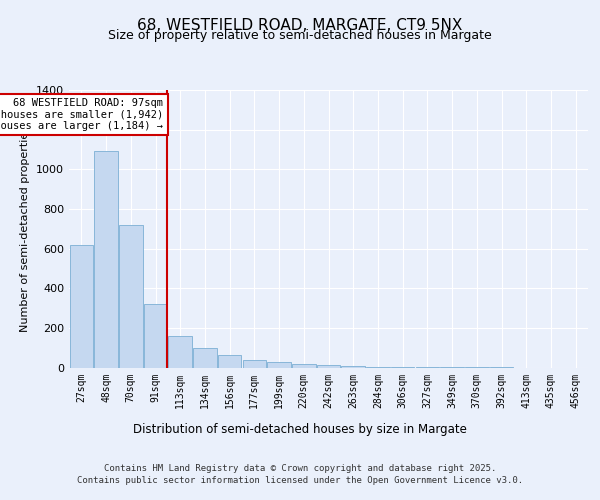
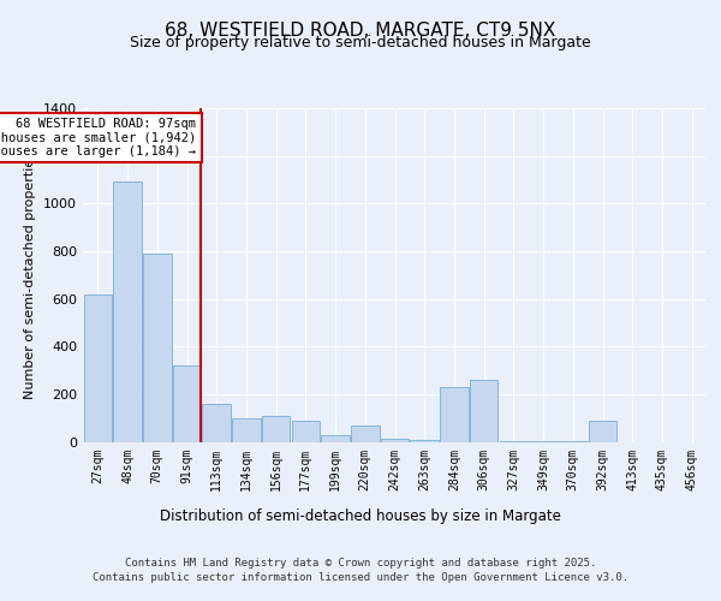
70sqm: 720 -> 790
156sqm: 60 -> 110
177sqm: 40 -> 90
220sqm: 20 -> 70
284sqm: 0 -> 230
306sqm: 0 -> 260
392sqm: 0 -> 90
